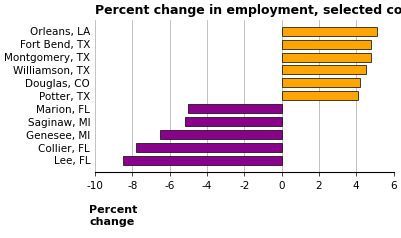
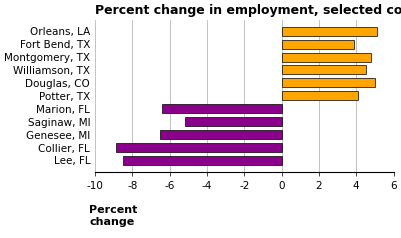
Fort Bend, TX: 4.8 -> 3.9
Douglas, CO: 4.2 -> 5.0
Marion, FL: -5.0 -> -6.4
Collier, FL: -7.8 -> -8.9
